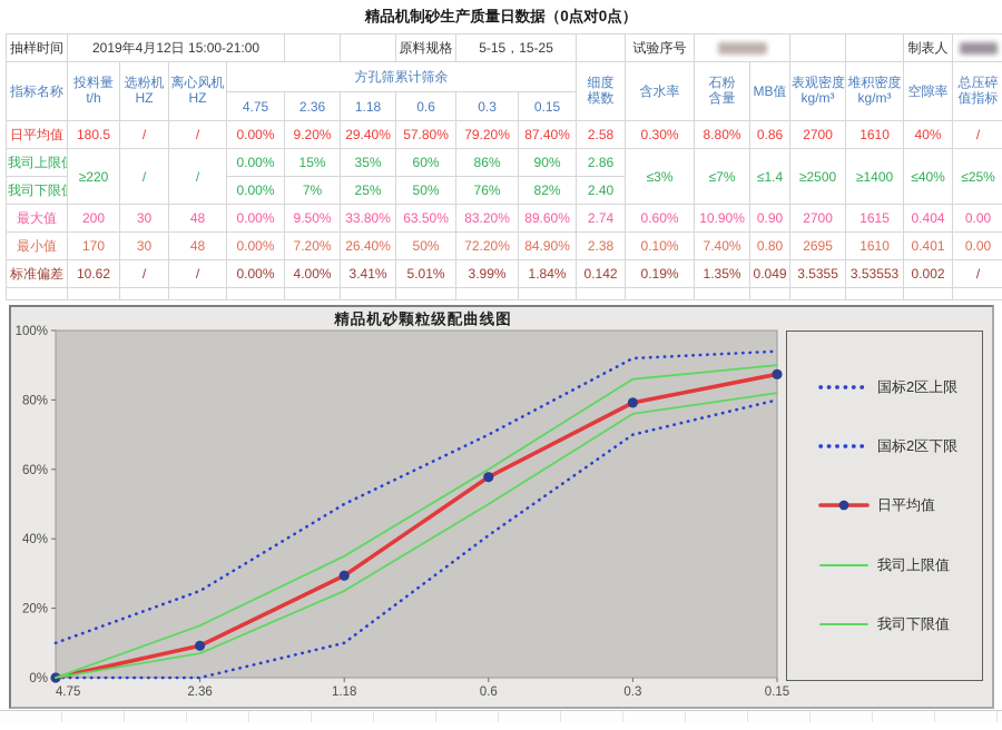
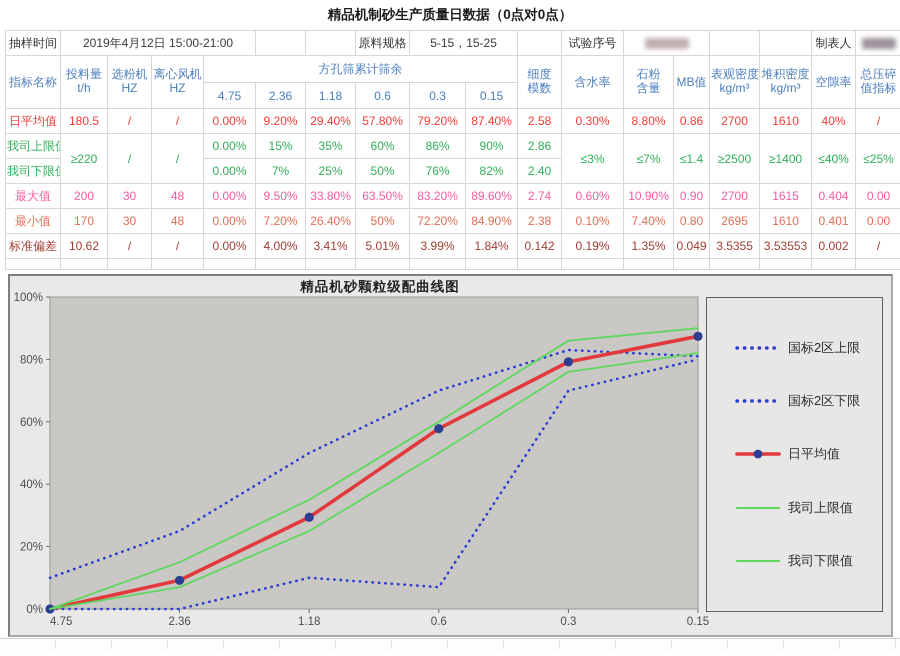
国标2区下限/0.6: 41% -> 7%
国标2区上限/0.3: 92% -> 83%
国标2区上限/0.15: 94% -> 81%
